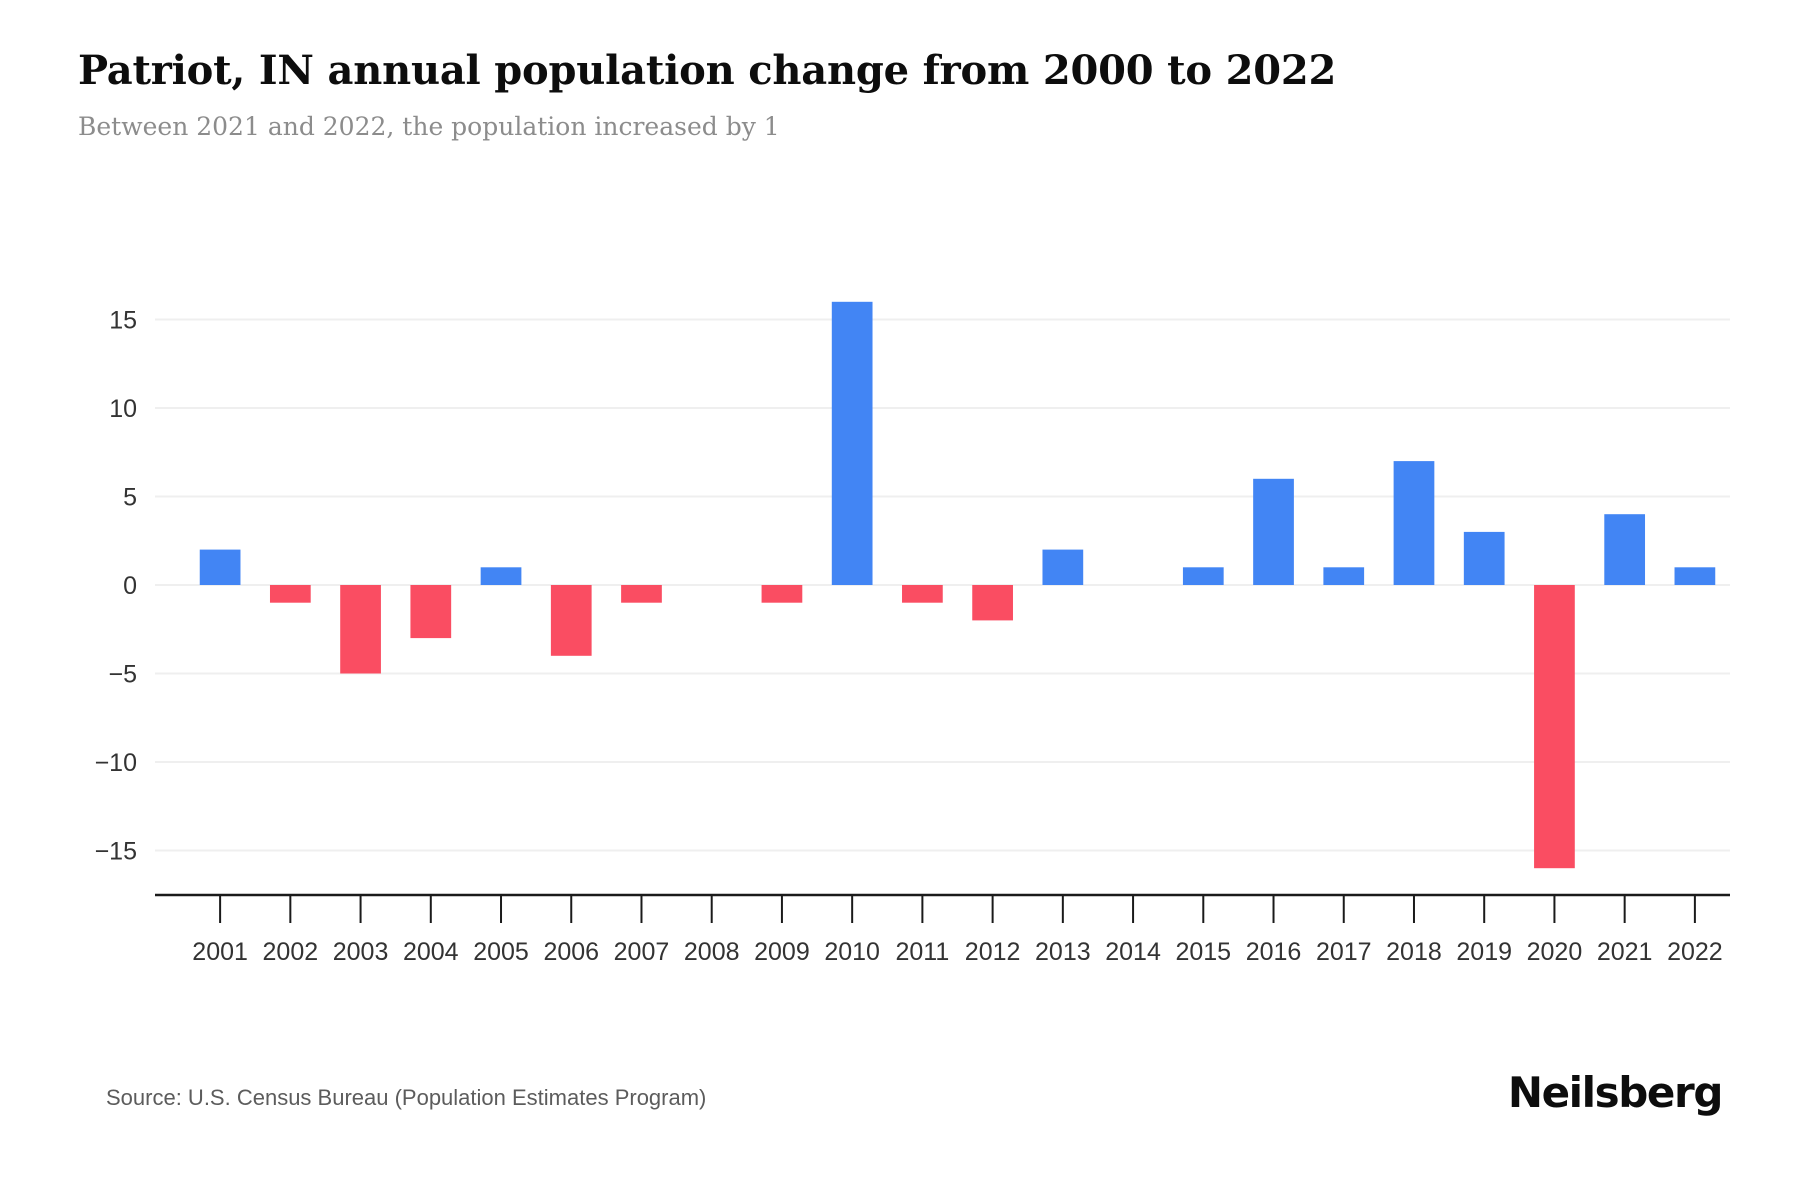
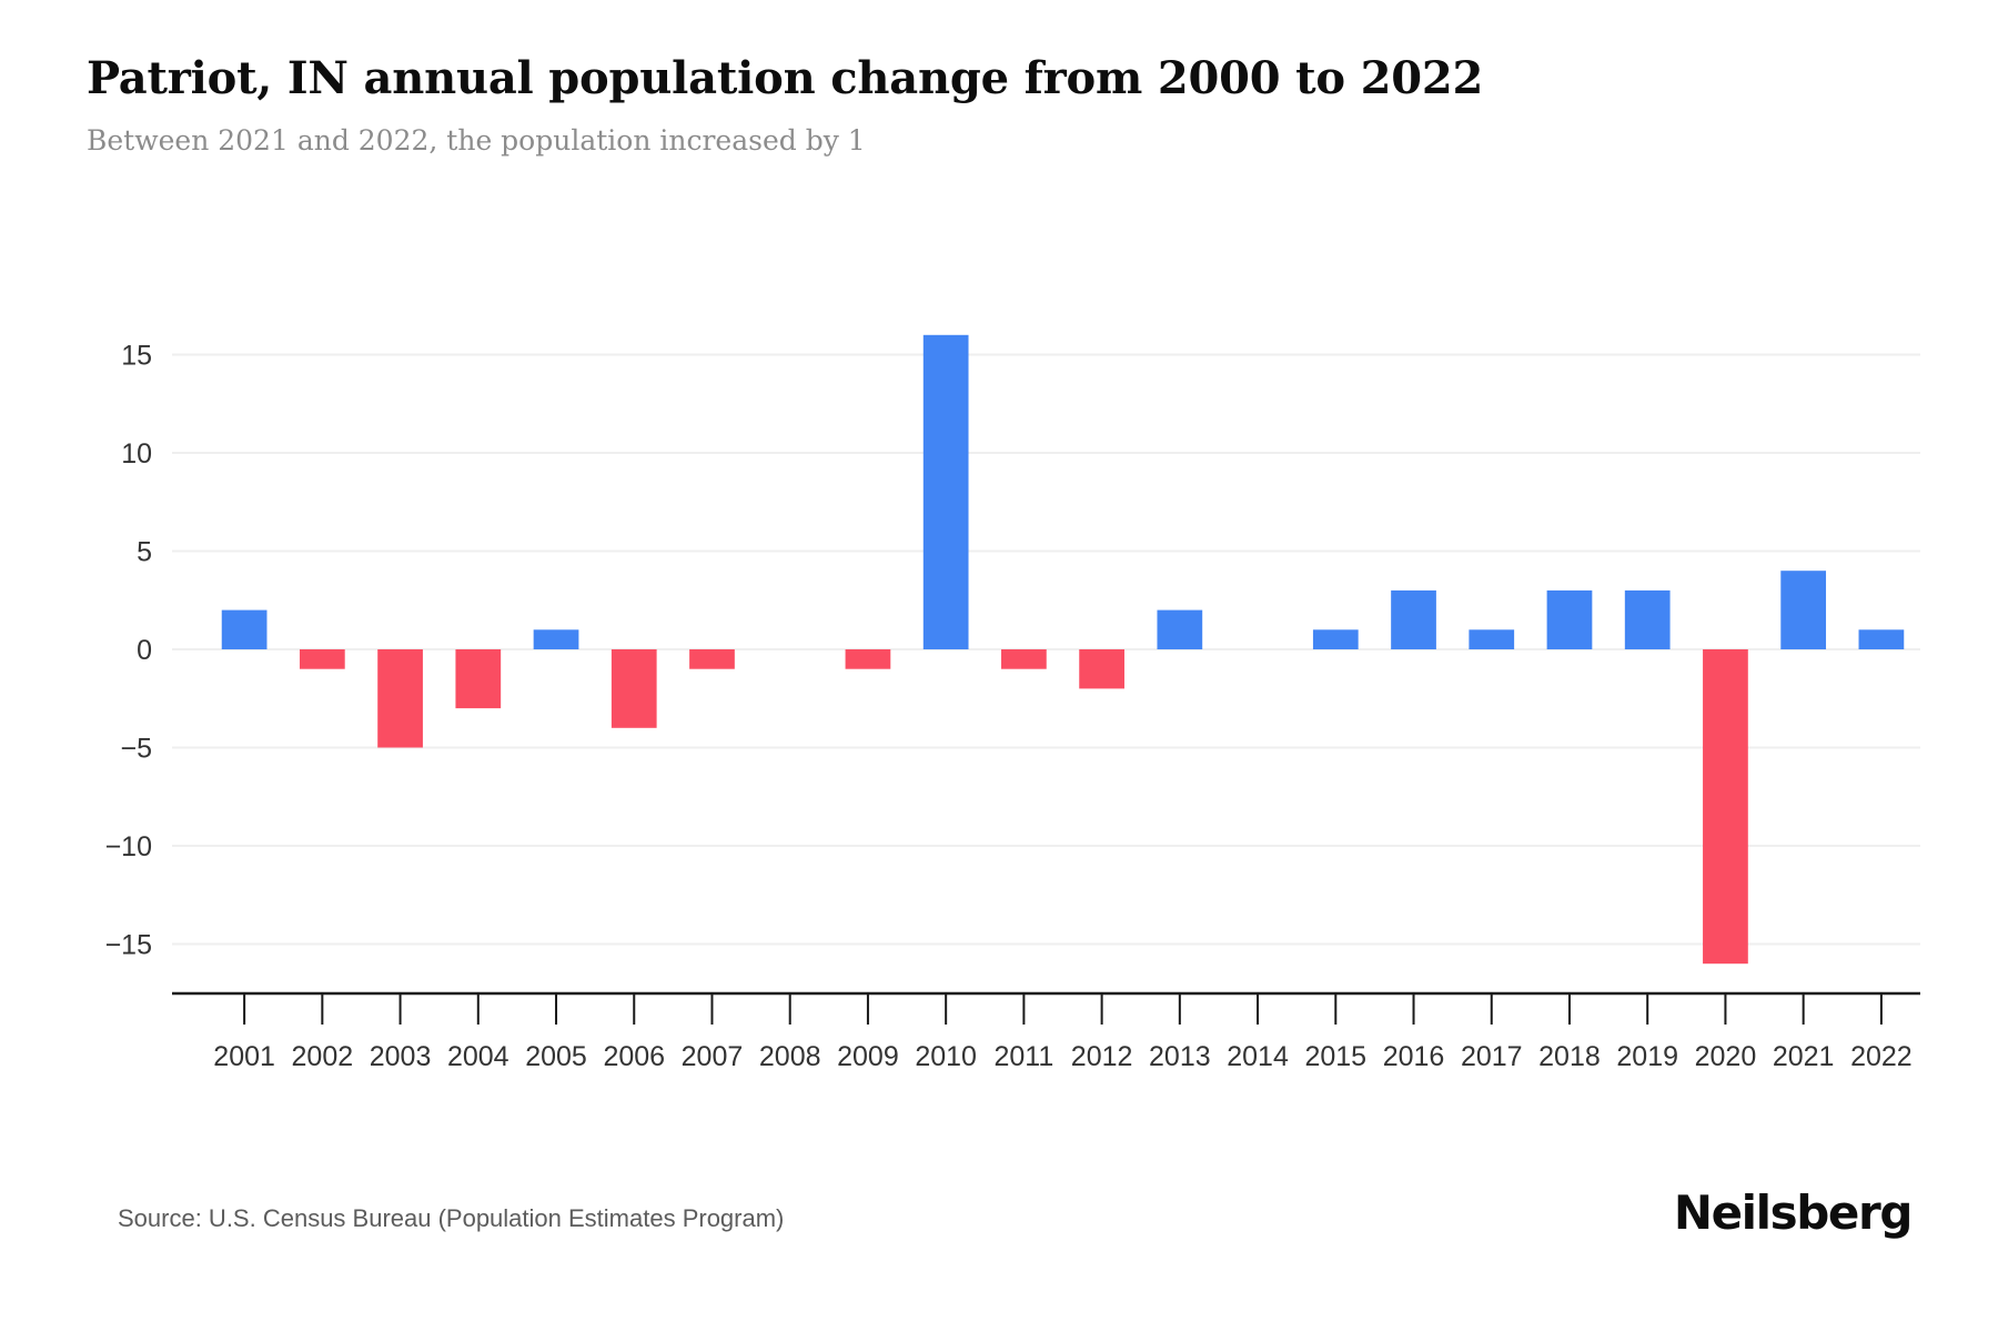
2016: 6 -> 3
2018: 7 -> 3
